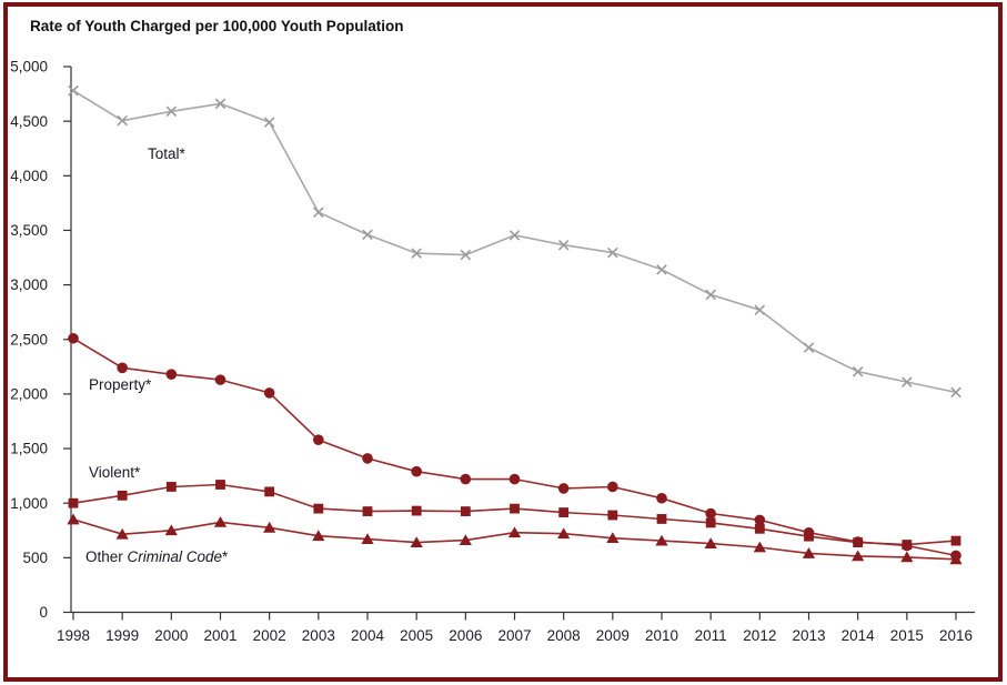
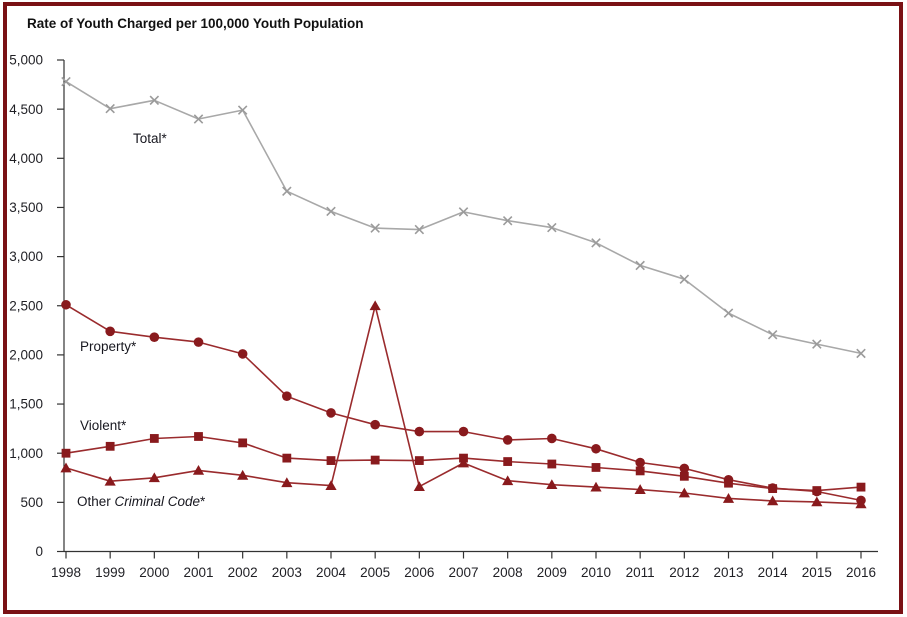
Total*/2001: 4700 -> 4400
Other Criminal Code*/2005: 600 -> 2500
Other Criminal Code*/2007: 700 -> 900
